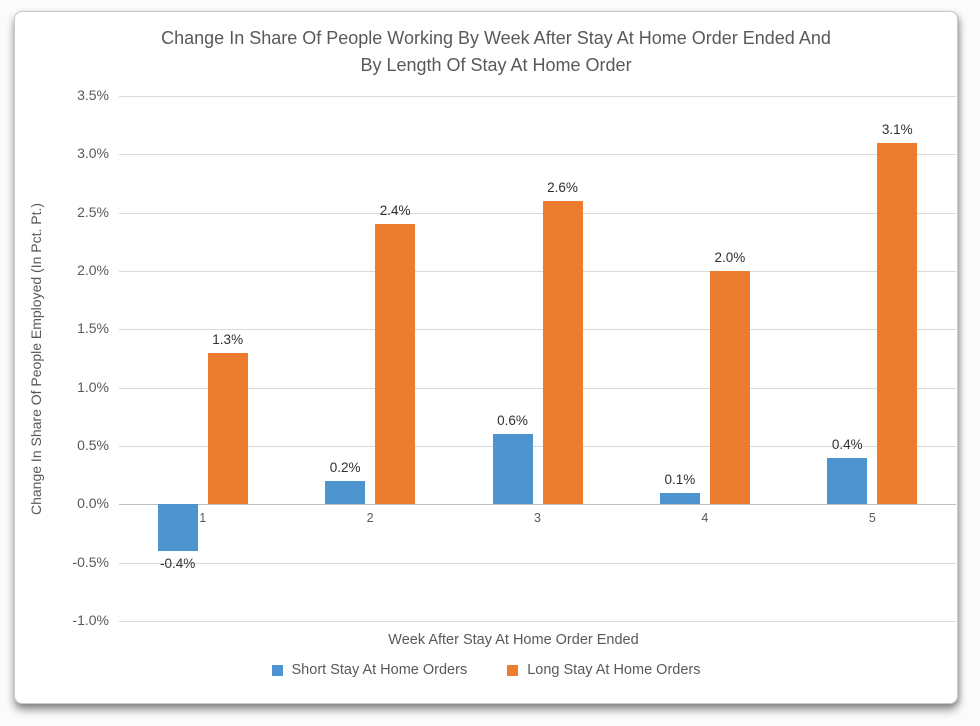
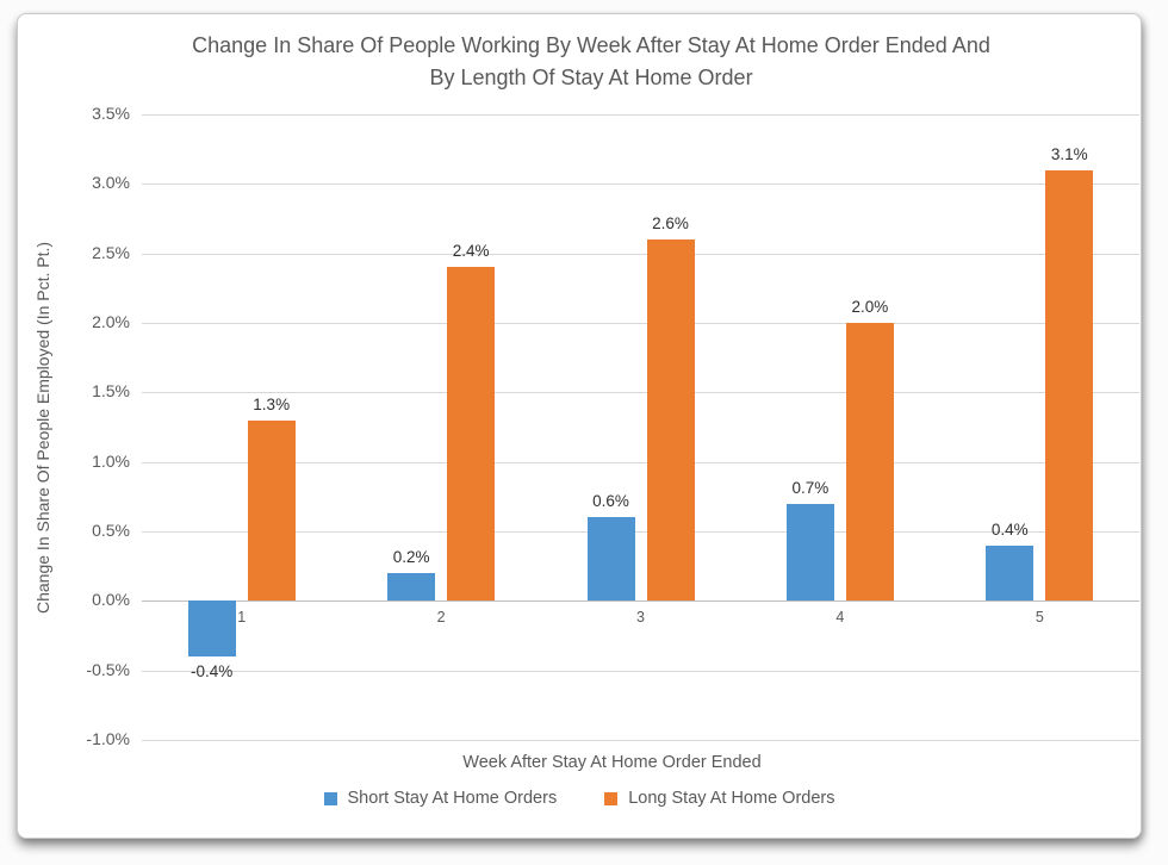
Short Stay At Home Orders/4: 0.1% -> 0.7%
